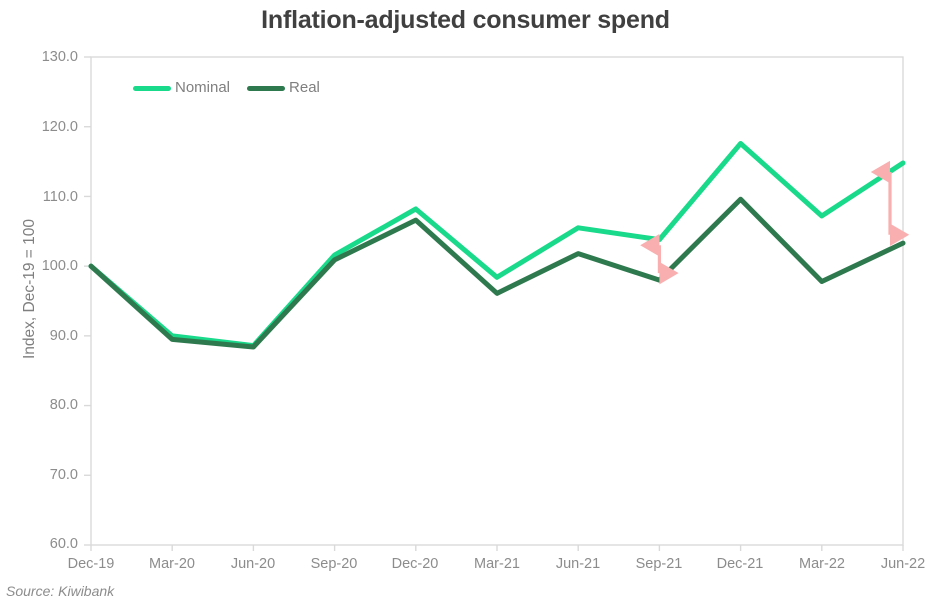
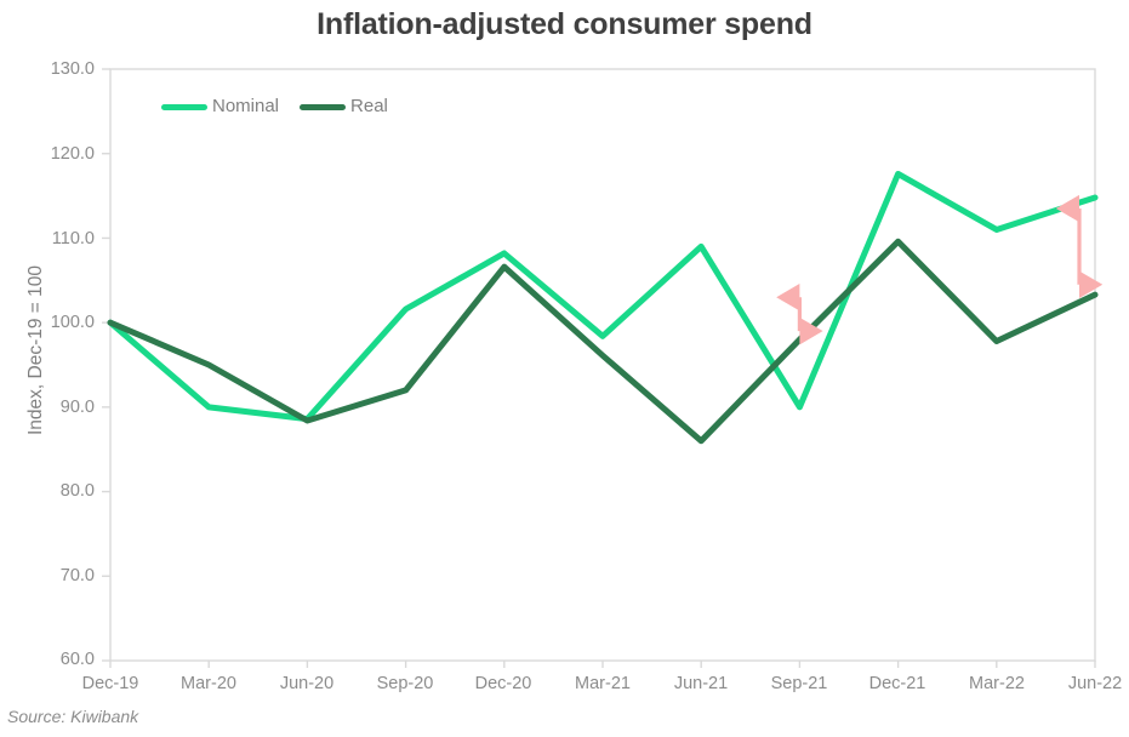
Real/Mar-20: 90 -> 95
Real/Sep-20: 101 -> 92
Nominal/Jun-21: 106 -> 109
Real/Jun-21: 102 -> 86
Nominal/Sep-21: 104 -> 90
Nominal/Mar-22: 107 -> 111
